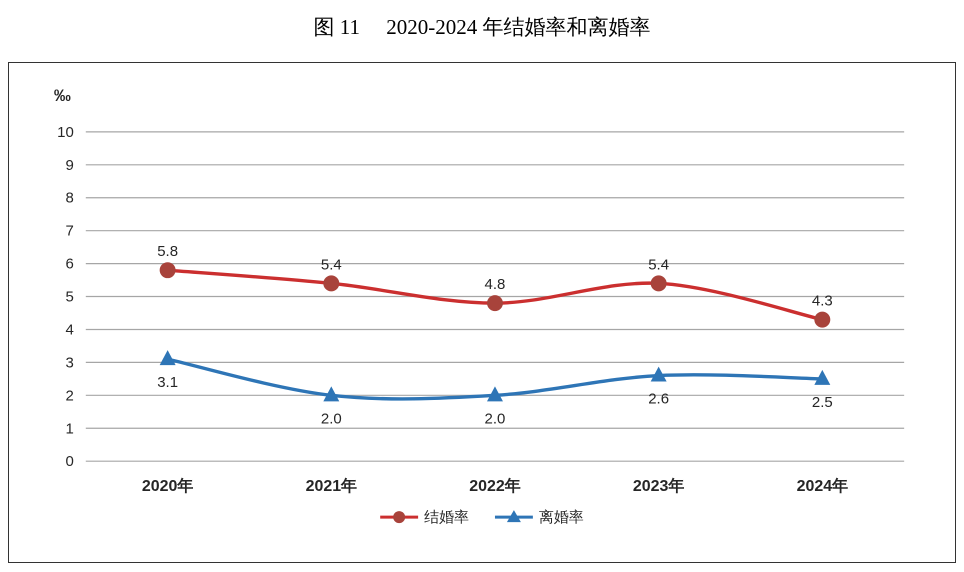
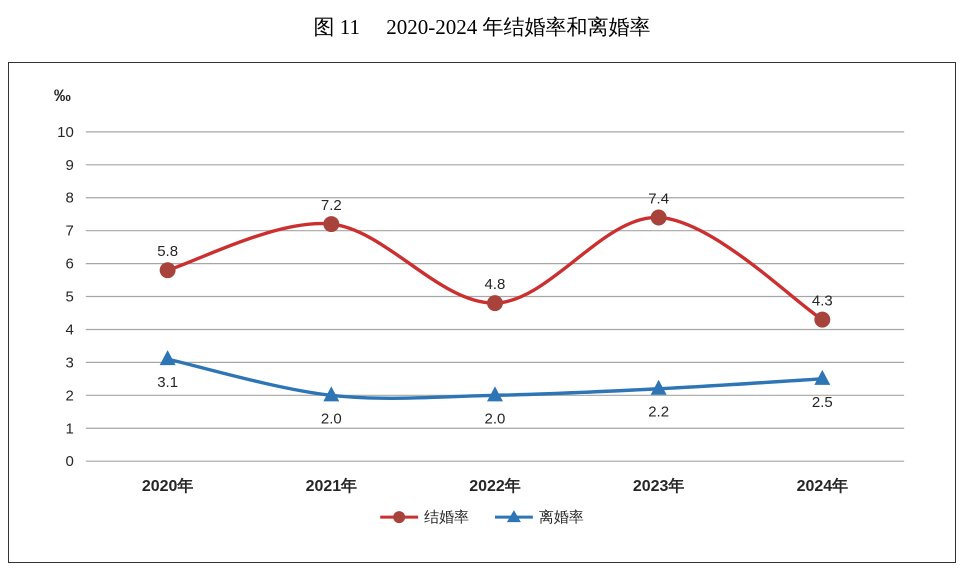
结婚率/2021年: 5.4 -> 7.2
结婚率/2023年: 5.4 -> 7.4
离婚率/2023年: 2.6 -> 2.2
